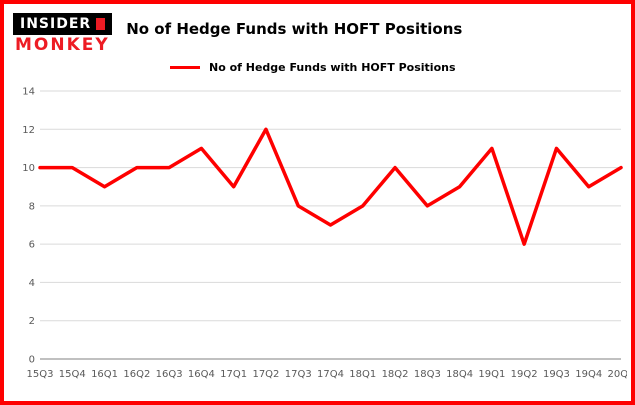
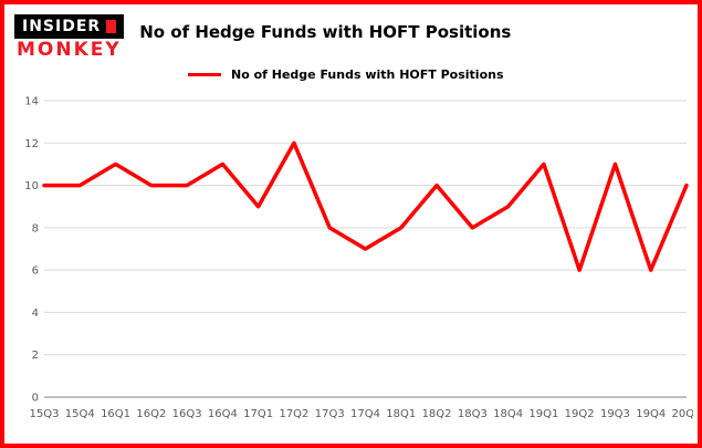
16Q1: 9 -> 11
19Q4: 9 -> 6
